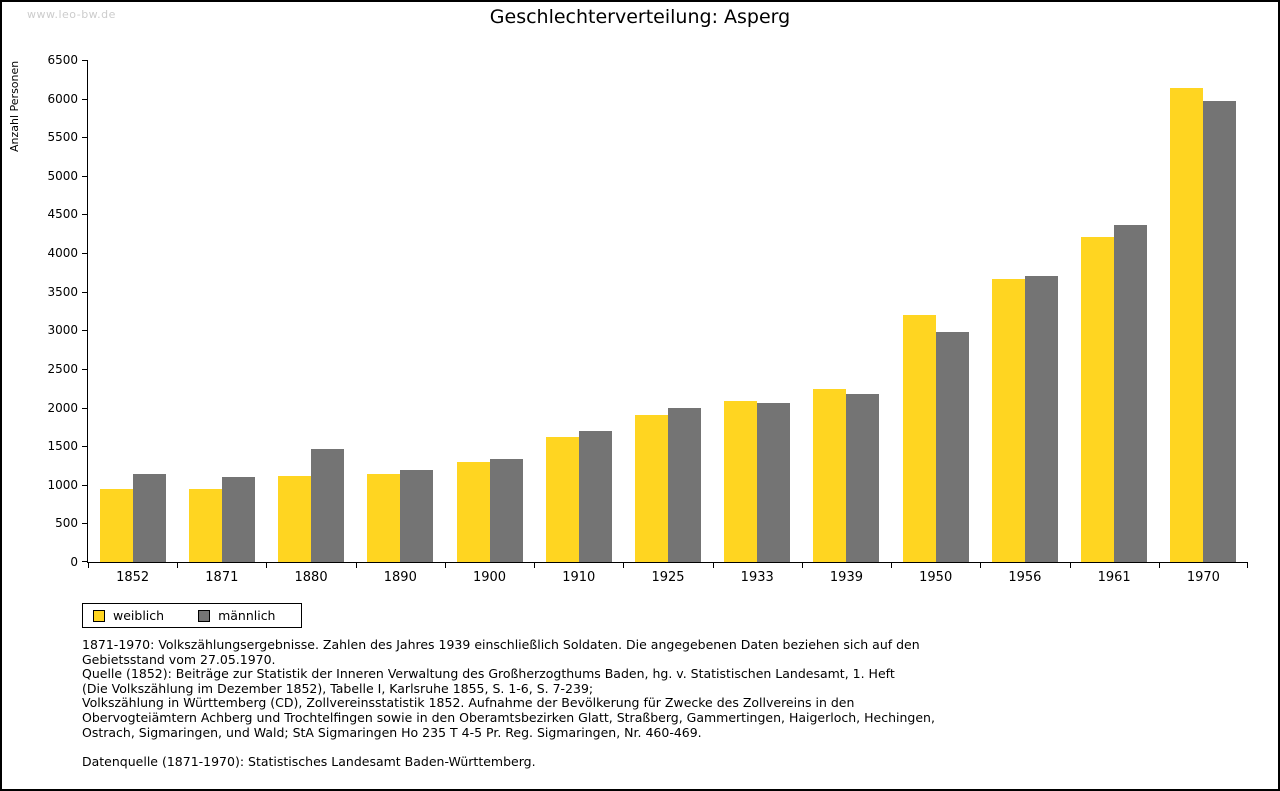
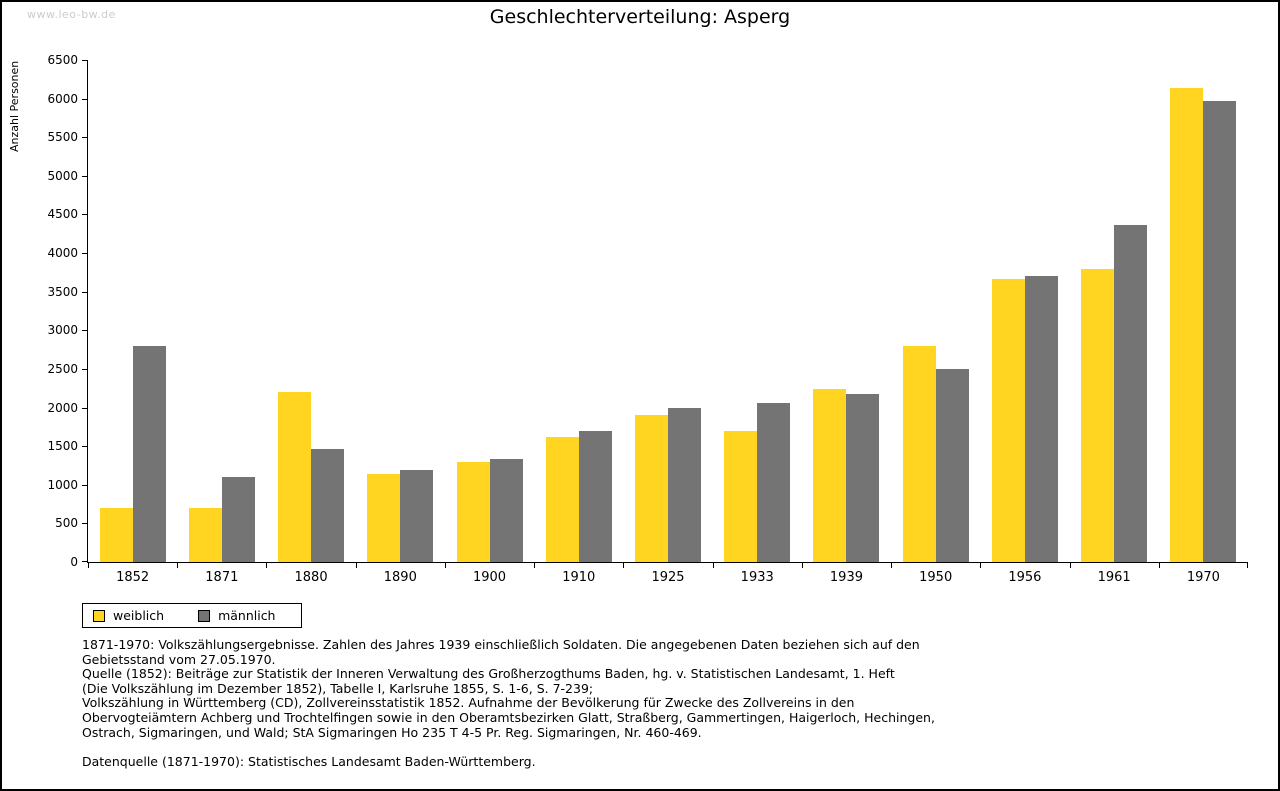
weiblich/1852: 900 -> 700
männlich/1852: 1100 -> 2800
weiblich/1871: 1000 -> 700
weiblich/1880: 1100 -> 2200
weiblich/1933: 2100 -> 1700
weiblich/1950: 3200 -> 2800
männlich/1950: 3000 -> 2500
weiblich/1961: 4200 -> 3800
